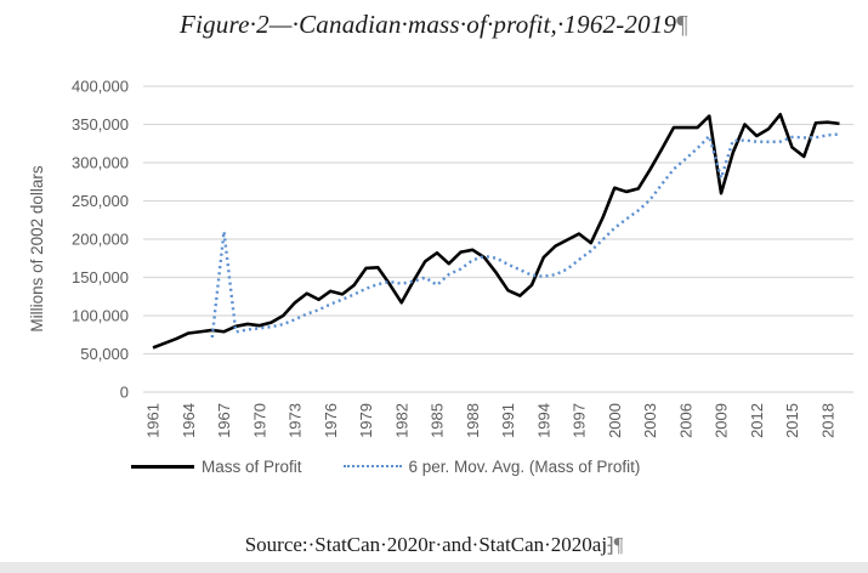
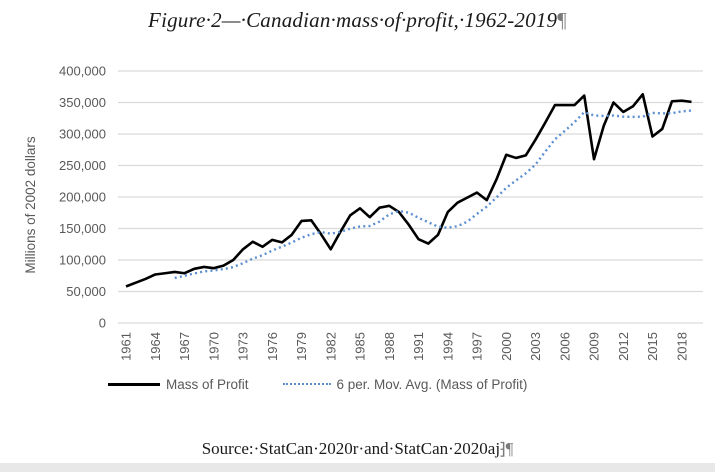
6 per. Mov. Avg. (Mass of Profit)/1967: 210000 -> 80000
6 per. Mov. Avg. (Mass of Profit)/1985: 140000 -> 150000
6 per. Mov. Avg. (Mass of Profit)/2009: 280000 -> 330000
Mass of Profit/2015: 320000 -> 300000
